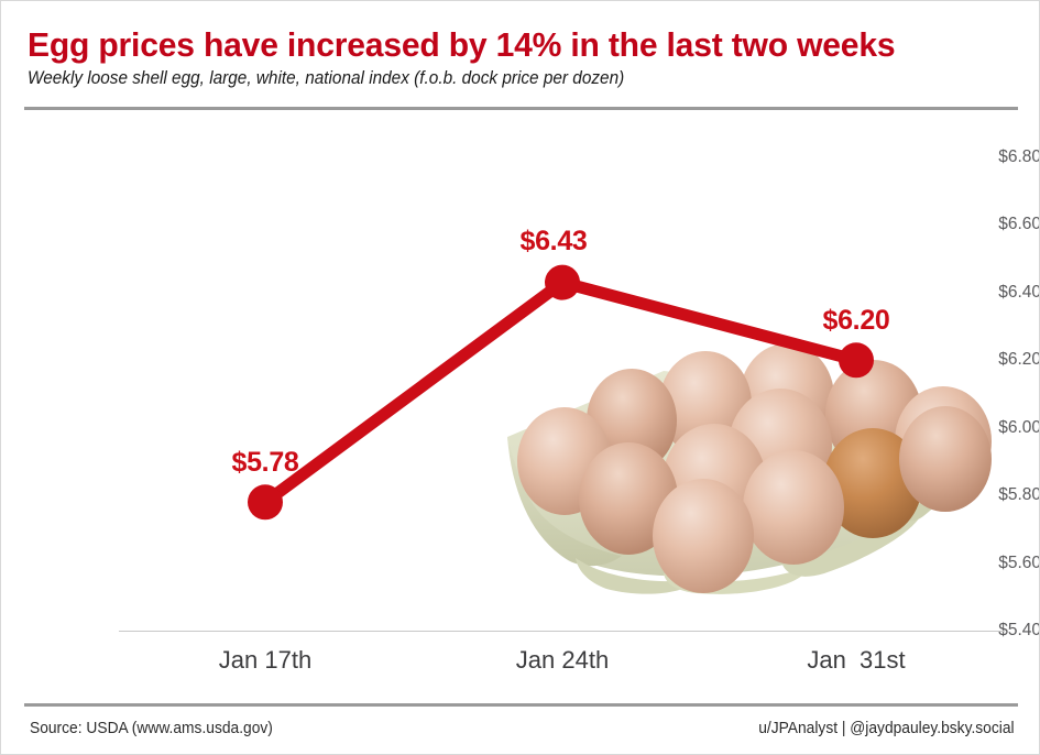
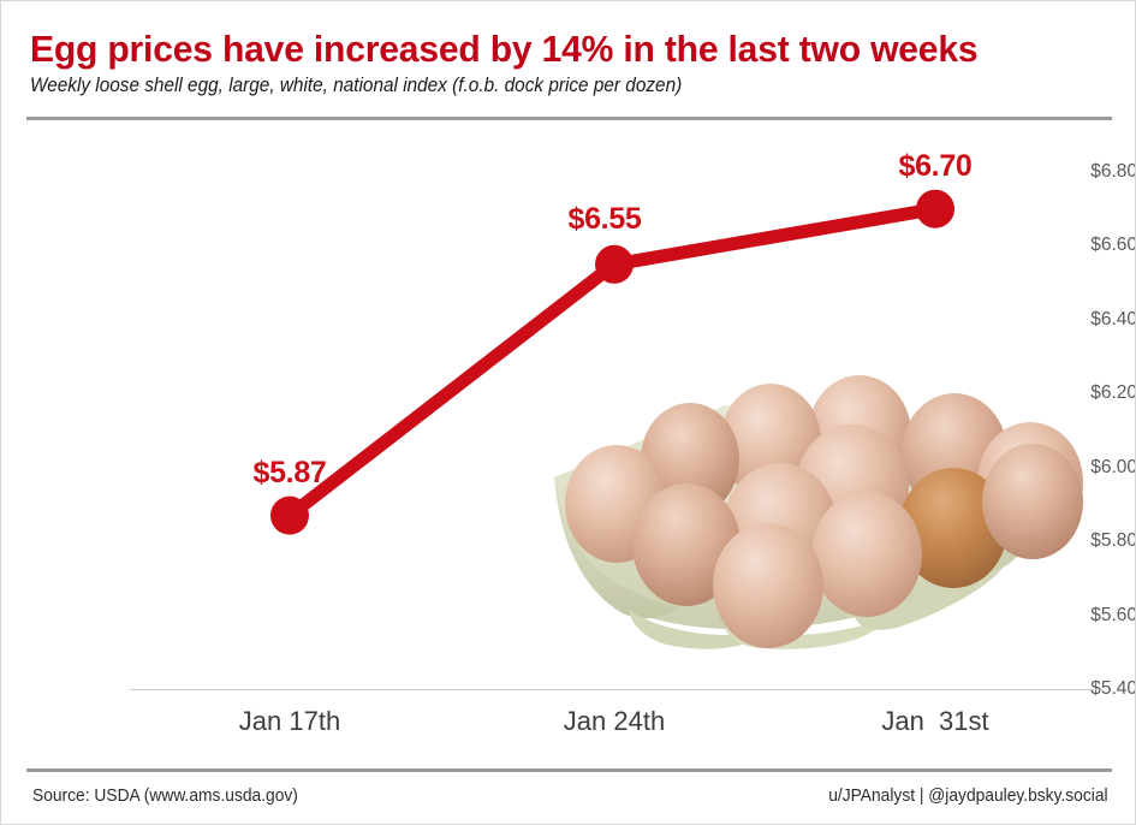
Jan 17th: $5.78 -> $5.87
Jan 24th: $6.43 -> $6.55
Jan 31st: $6.20 -> $6.70
